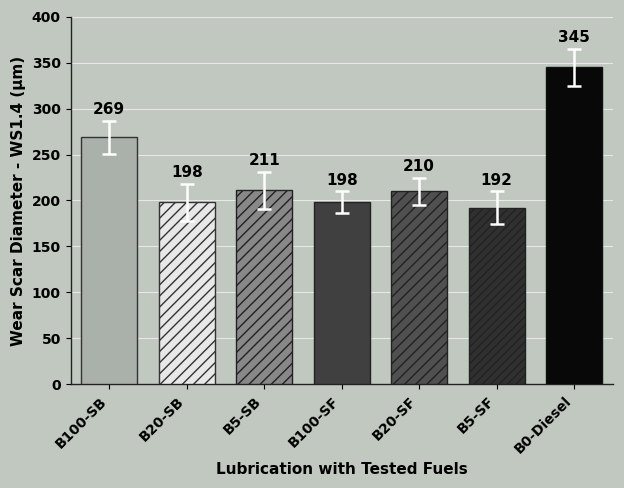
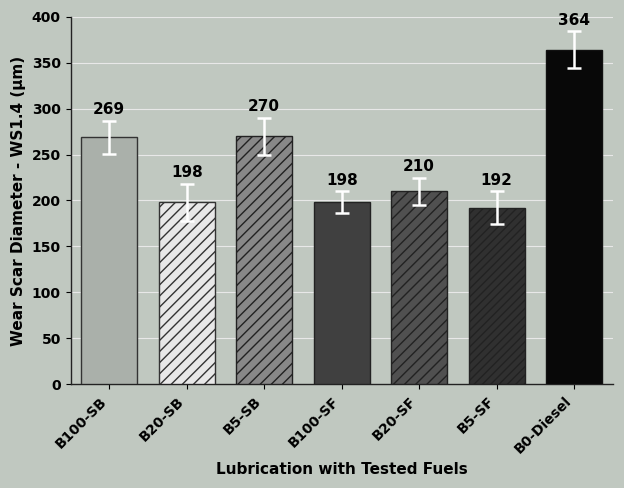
B5-SB: 211 -> 270
B0-Diesel: 345 -> 364
